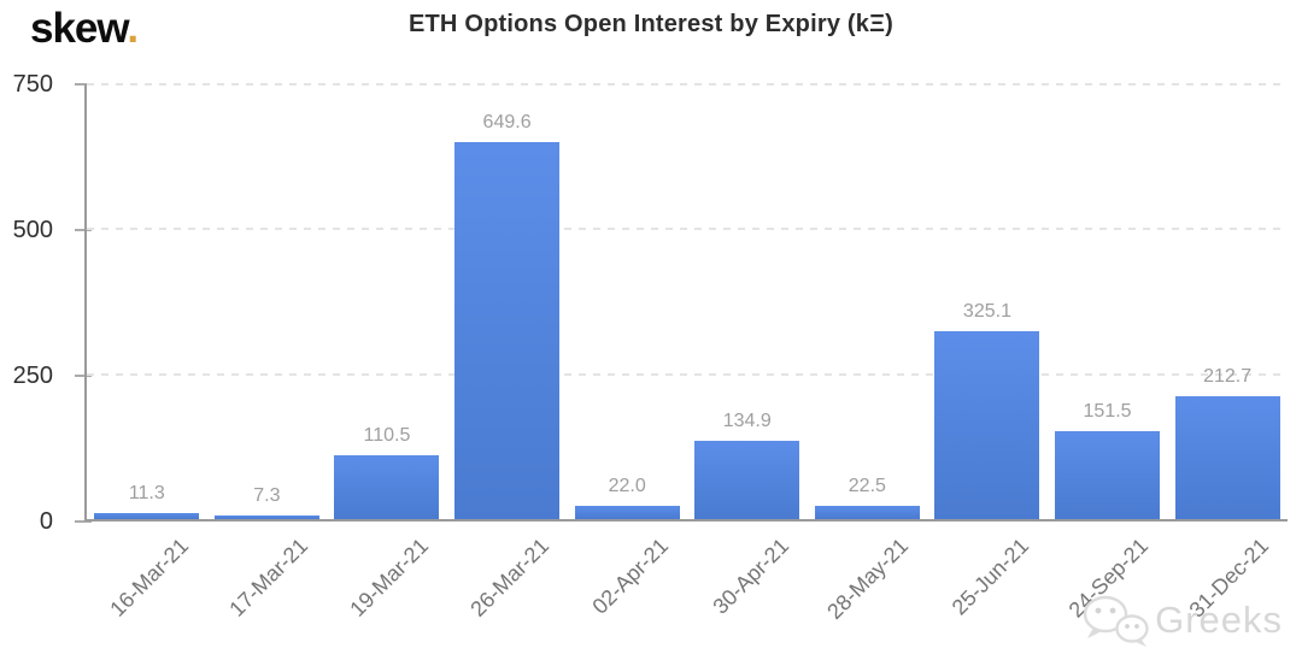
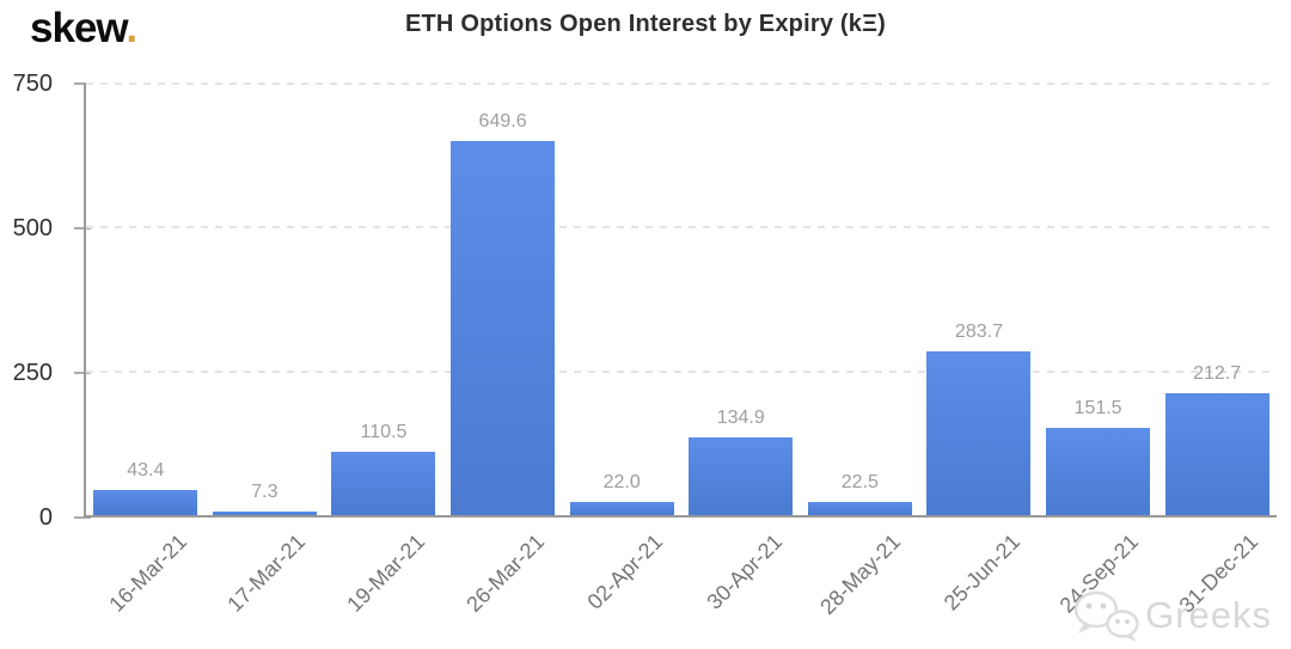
16-Mar-21: 11.3 -> 43.4
25-Jun-21: 325.1 -> 283.7
